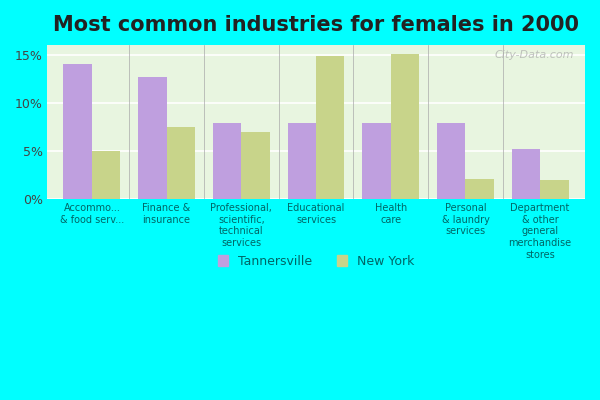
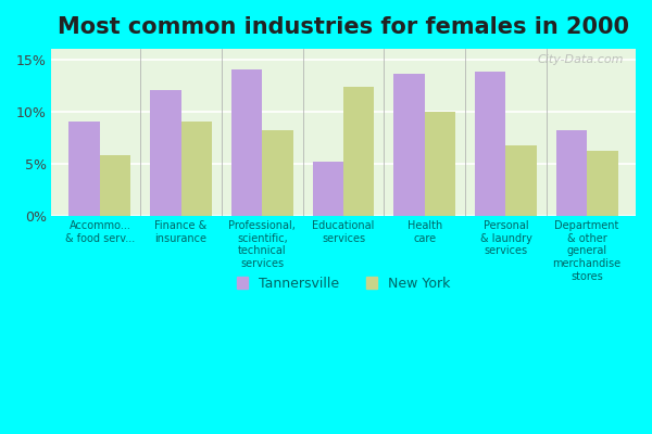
Tannersville/Accommo... & food serv...: 14.0% -> 9.0%
New York/Accommo... & food serv...: 5.0% -> 5.8%
Tannersville/Finance & insurance: 12.7% -> 12.0%
New York/Finance & insurance: 7.5% -> 9.0%
Tannersville/Professional, scientific, technical services: 7.9% -> 14.0%
New York/Professional, scientific, technical services: 7.0% -> 8.2%
Tannersville/Educational services: 7.9% -> 5.2%
New York/Educational services: 14.8% -> 12.4%
Tannersville/Health care: 7.9% -> 13.6%
New York/Health care: 15.1% -> 10.0%
Tannersville/Personal & laundry services: 7.9% -> 13.8%
New York/Personal & laundry services: 2.1% -> 6.8%
Tannersville/Department & other general merchandise stores: 5.2% -> 8.2%
New York/Department & other general merchandise stores: 2.0% -> 6.2%
